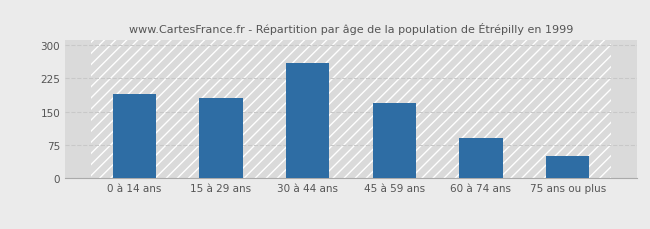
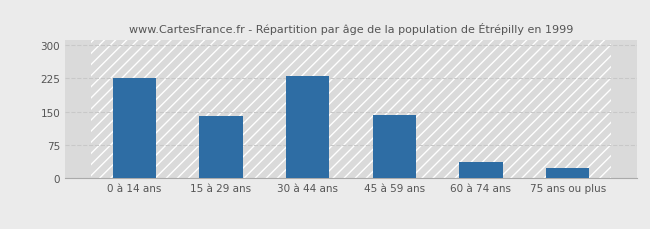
0 à 14 ans: 190 -> 226
15 à 29 ans: 180 -> 140
30 à 44 ans: 260 -> 231
45 à 59 ans: 170 -> 143
60 à 74 ans: 90 -> 37
75 ans ou plus: 50 -> 24
